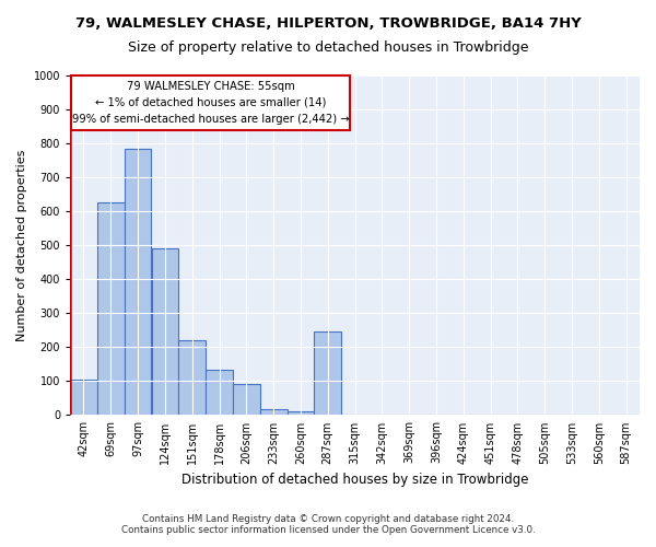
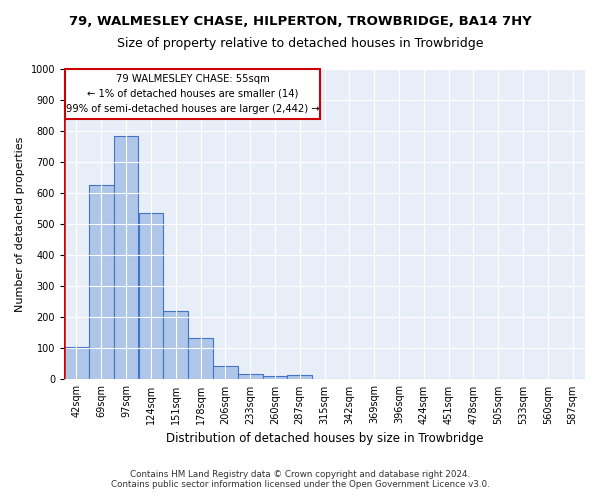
124sqm: 490 -> 535
206sqm: 90 -> 43
287sqm: 245 -> 13
